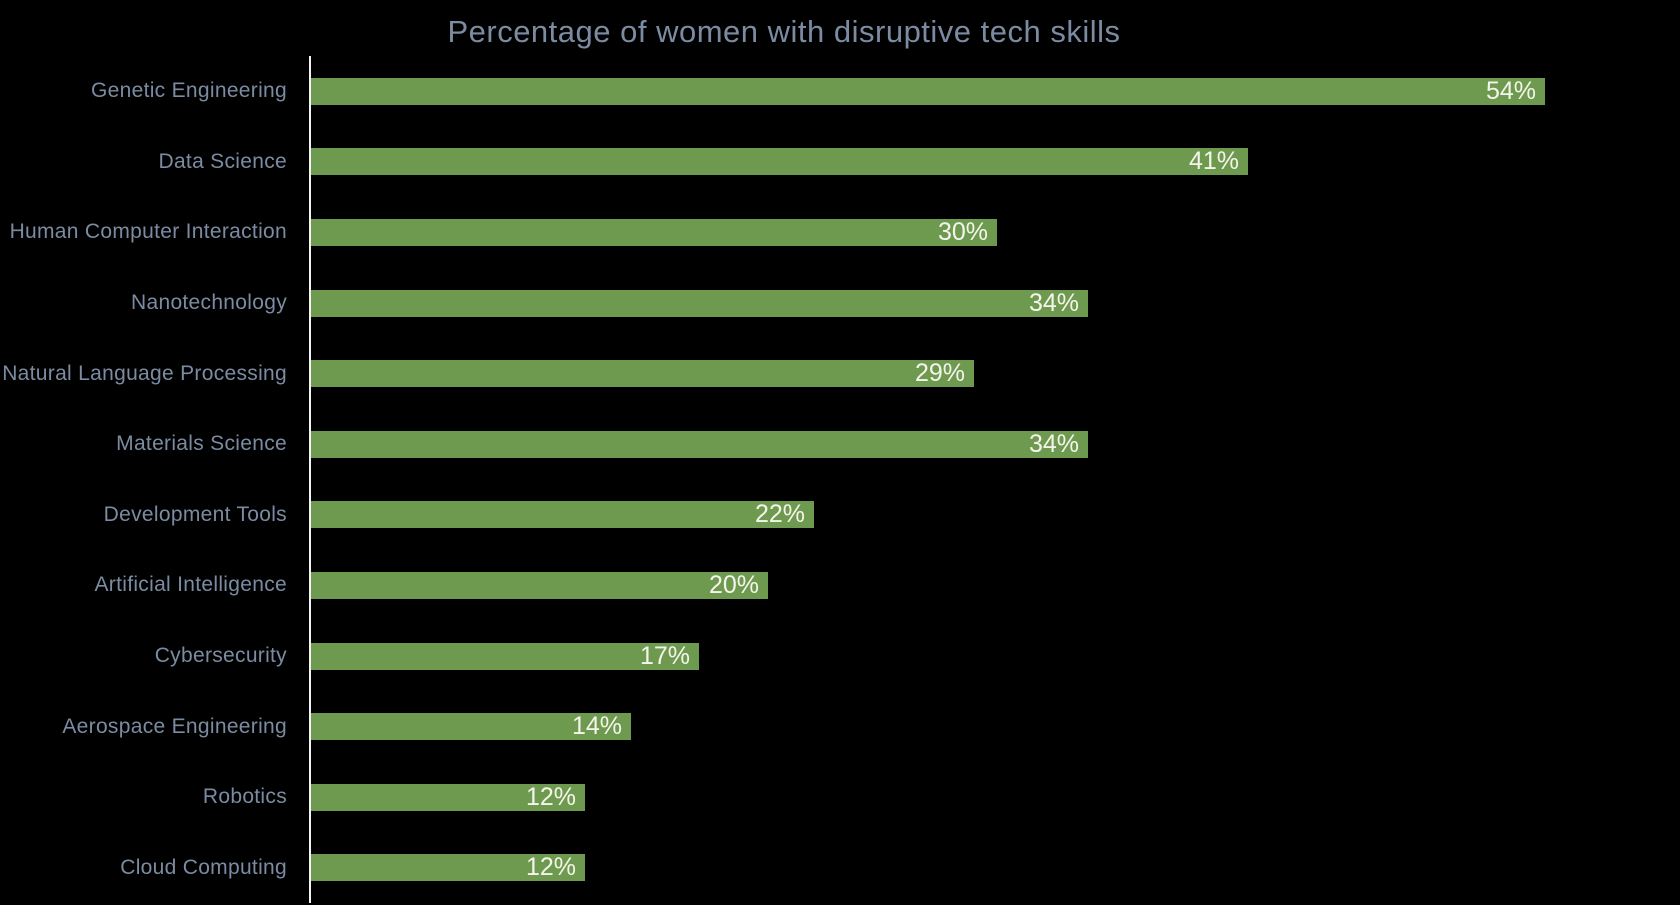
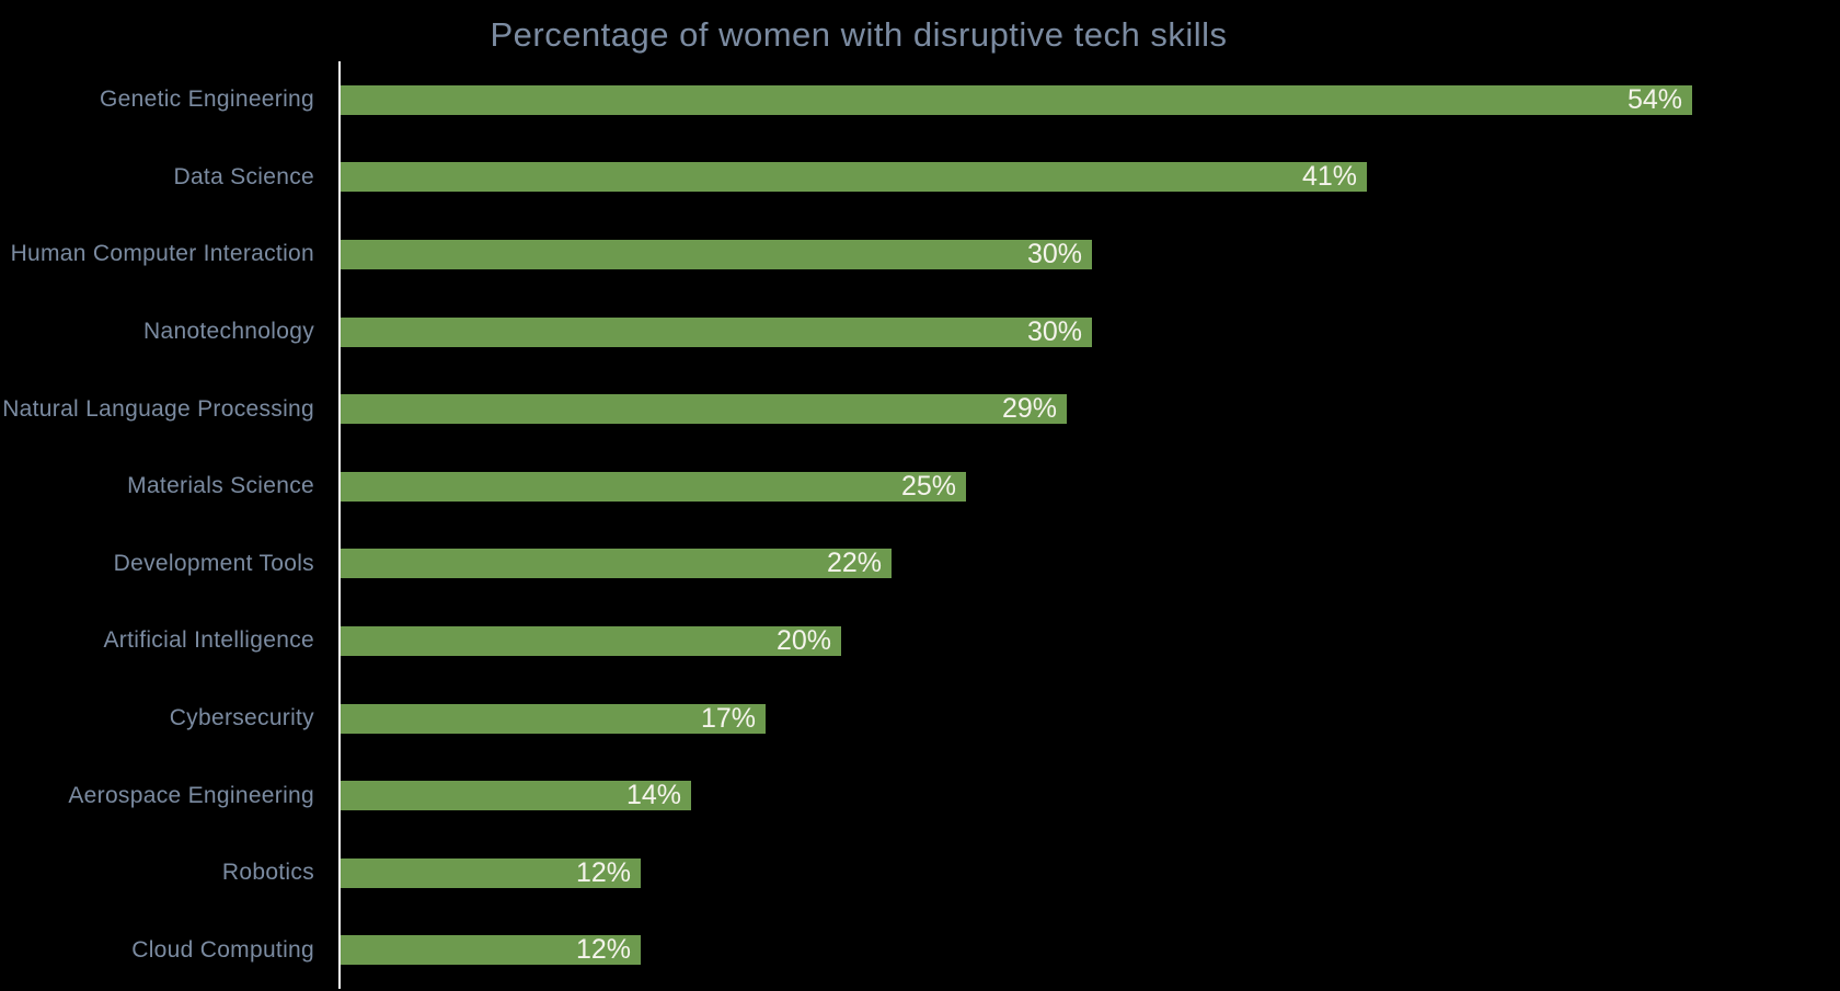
Nanotechnology: 34% -> 30%
Materials Science: 34% -> 25%
